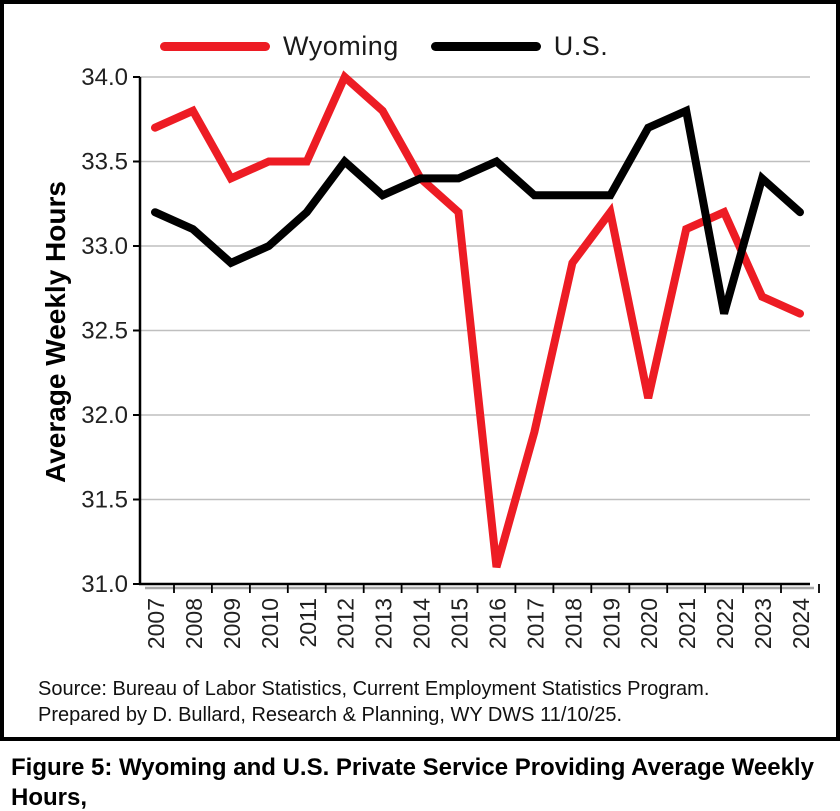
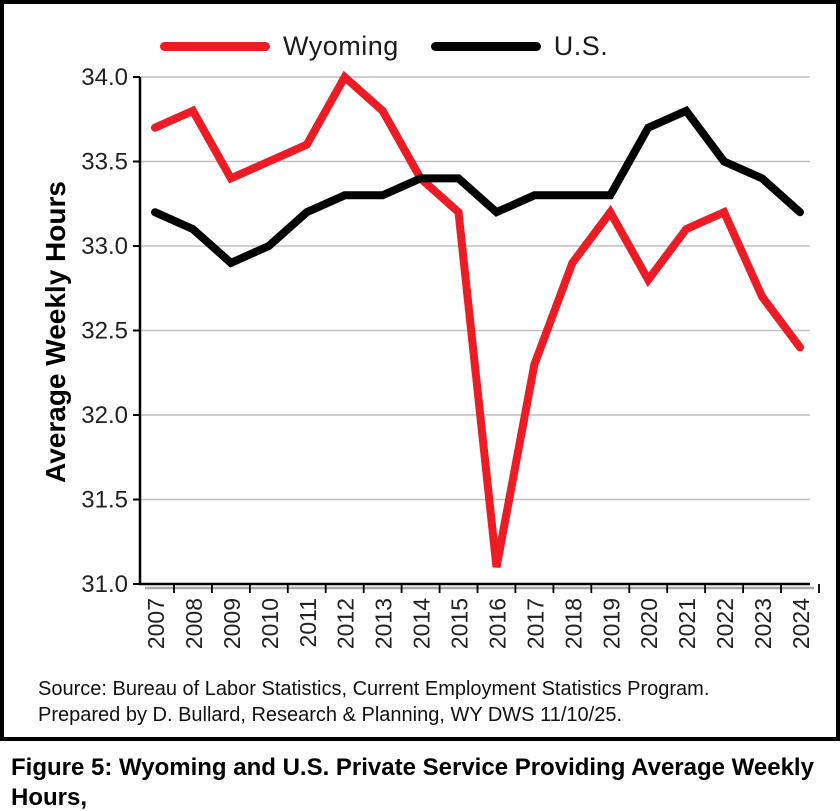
Wyoming/2011: 33.5 -> 33.6
U.S./2012: 33.5 -> 33.3
U.S./2016: 33.5 -> 33.2
Wyoming/2017: 31.9 -> 32.3
Wyoming/2020: 32.1 -> 32.8
U.S./2022: 32.6 -> 33.5
Wyoming/2024: 32.6 -> 32.4
